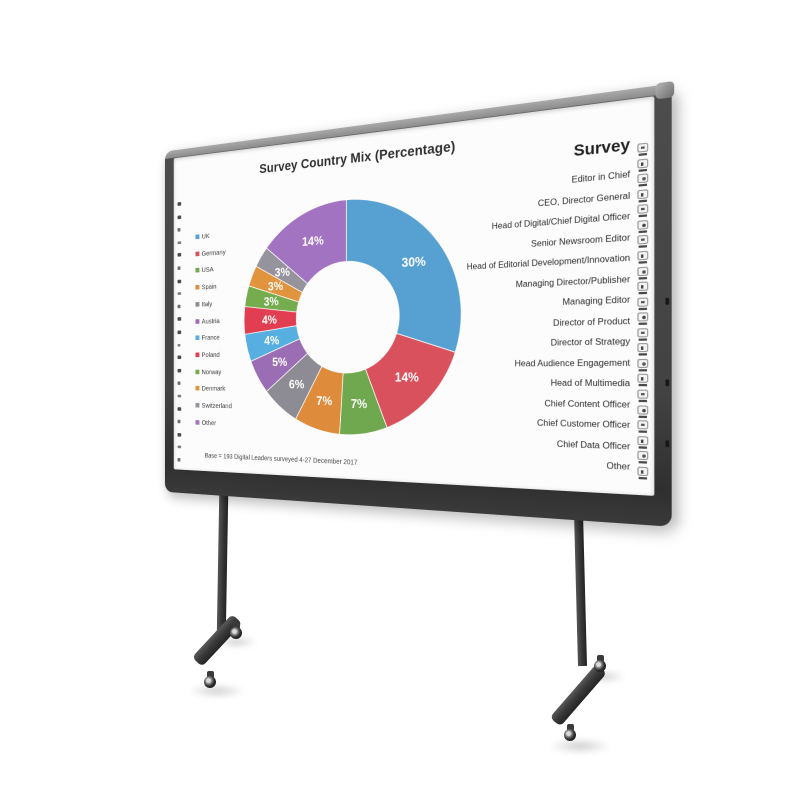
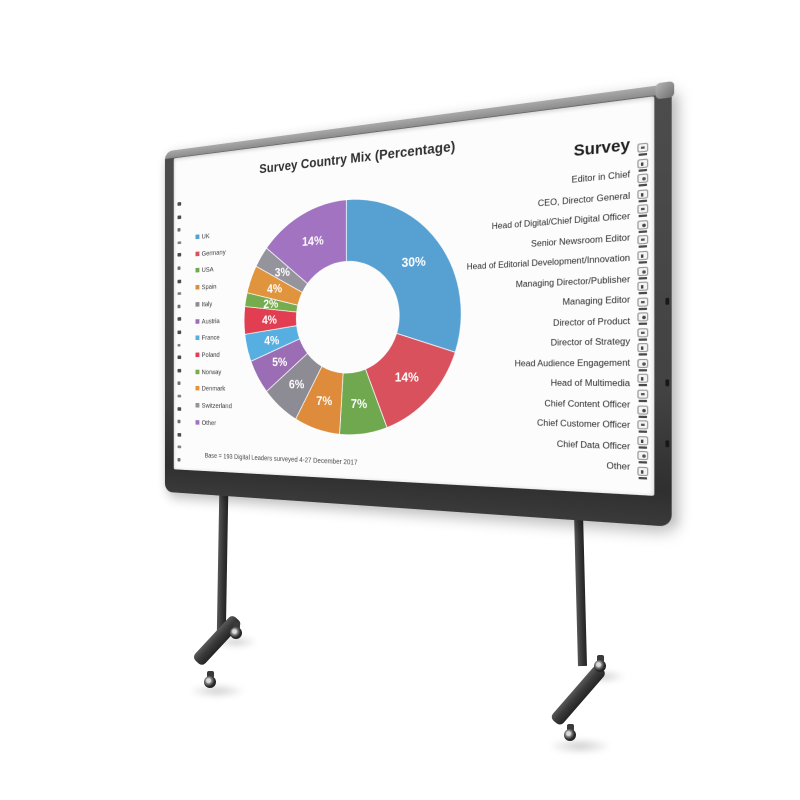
Norway: 3% -> 2%
Denmark: 3% -> 4%
